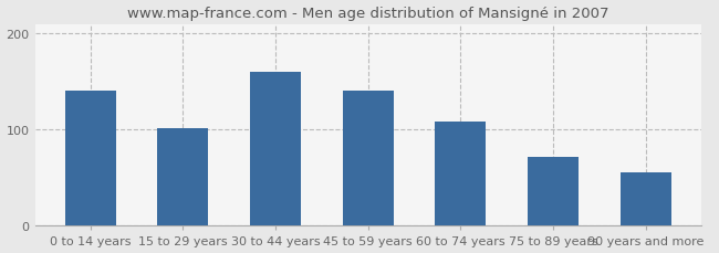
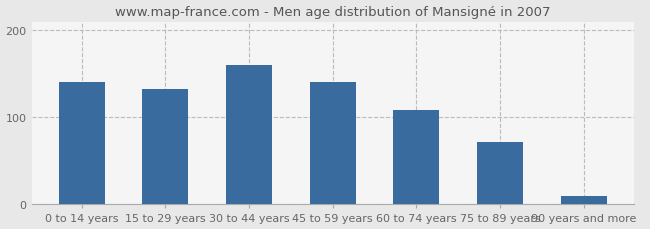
15 to 29 years: 102 -> 133
90 years and more: 56 -> 10
